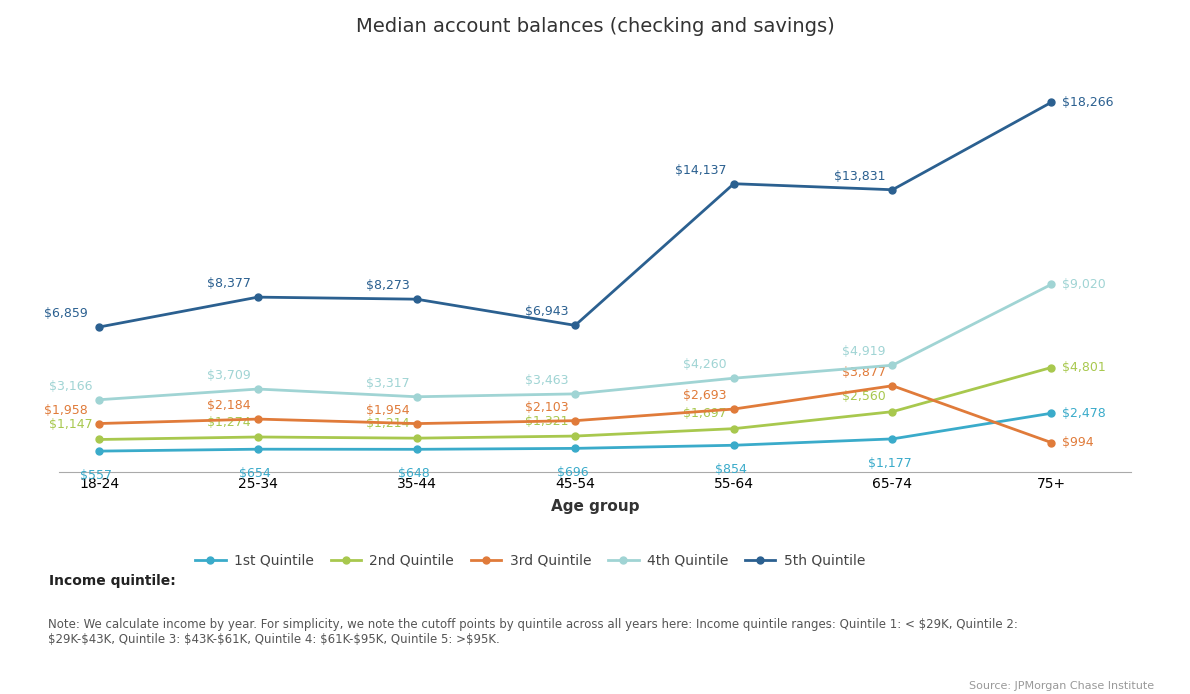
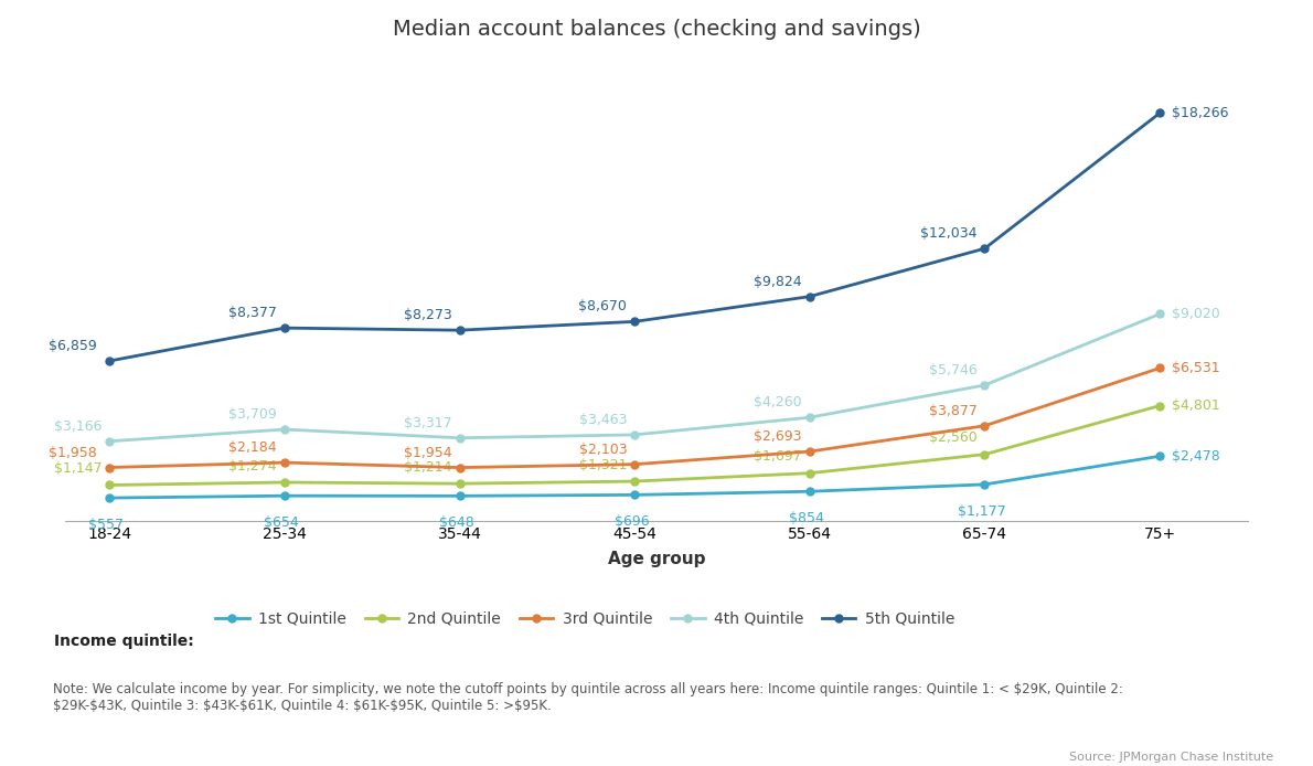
5th Quintile/45-54: $6,943 -> $8,670
5th Quintile/55-64: $14,137 -> $9,824
4th Quintile/65-74: $4,919 -> $5,746
5th Quintile/65-74: $13,831 -> $12,034
3rd Quintile/75+: $994 -> $6,531
